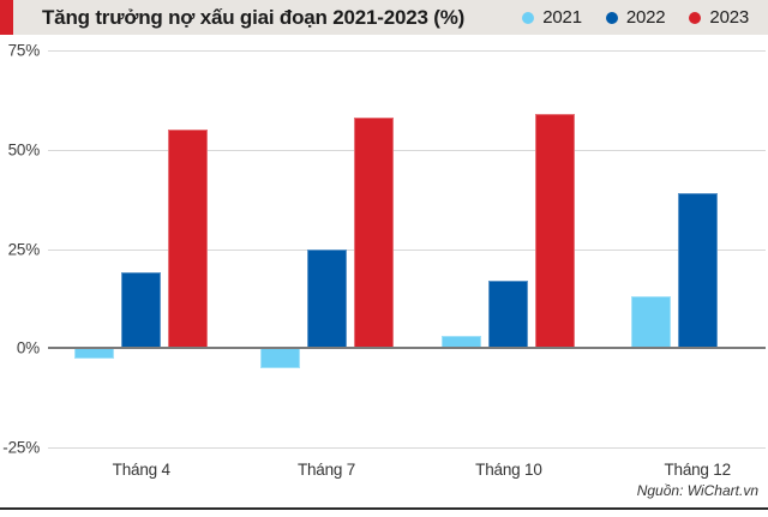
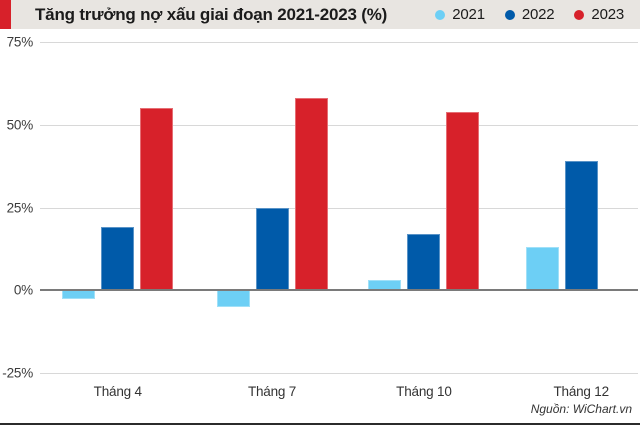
2023/Tháng 10: 59% -> 54%
